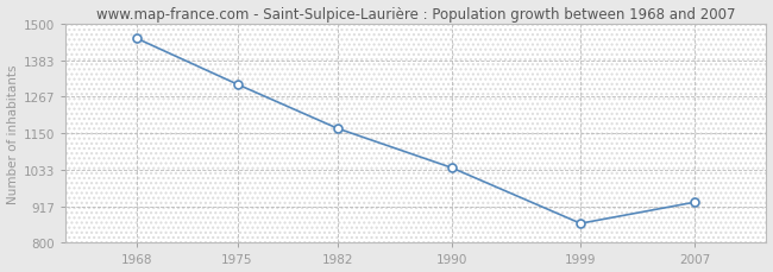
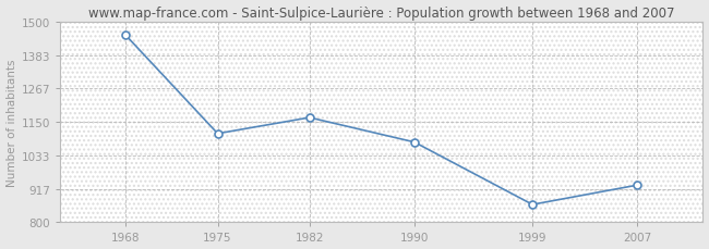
1975: 1307 -> 1110
1990: 1040 -> 1080
